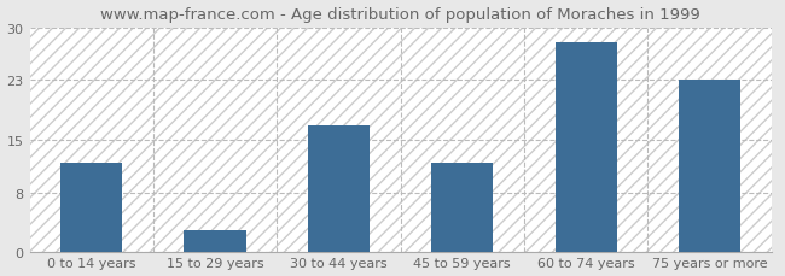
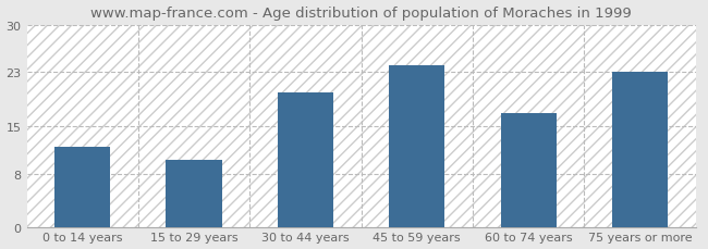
15 to 29 years: 3 -> 10
30 to 44 years: 17 -> 20
45 to 59 years: 12 -> 24
60 to 74 years: 28 -> 17
